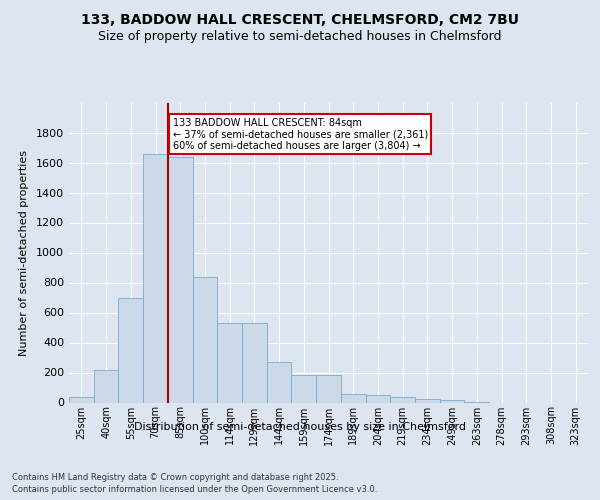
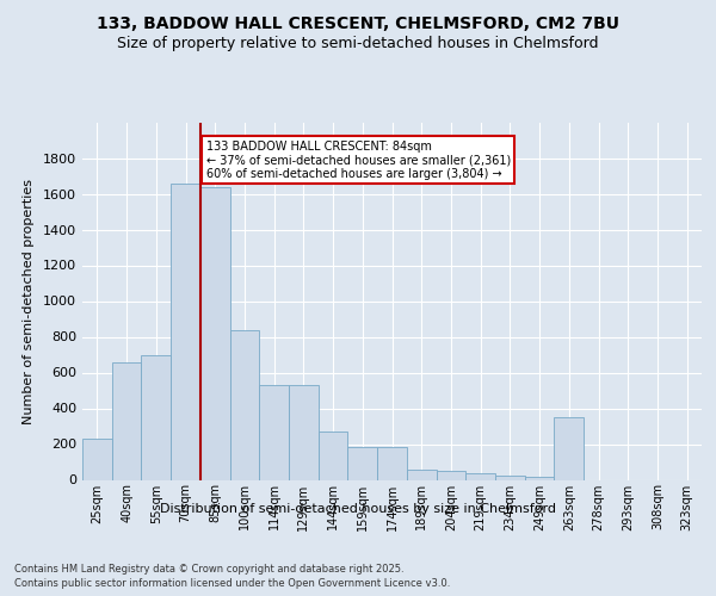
25sqm: 40 -> 230
40sqm: 220 -> 660
263sqm: 0 -> 350
